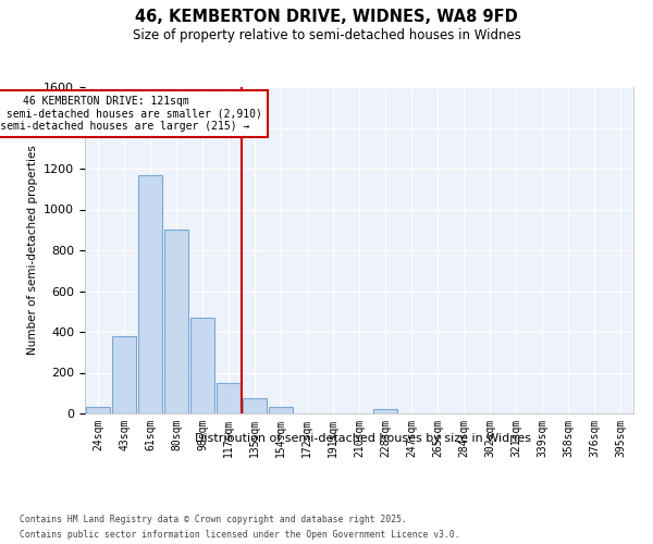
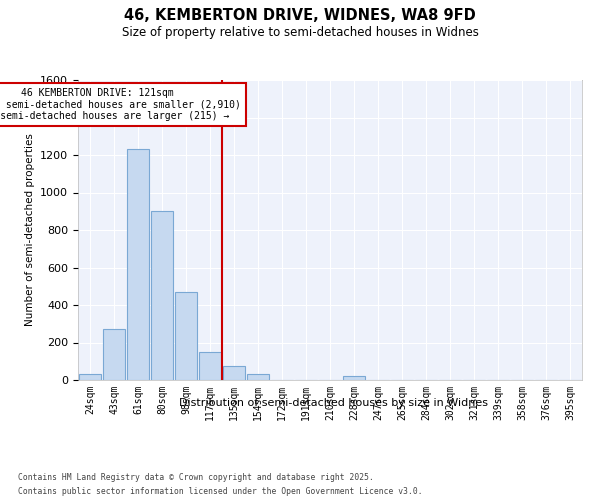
43sqm: 380 -> 270
61sqm: 1170 -> 1230
